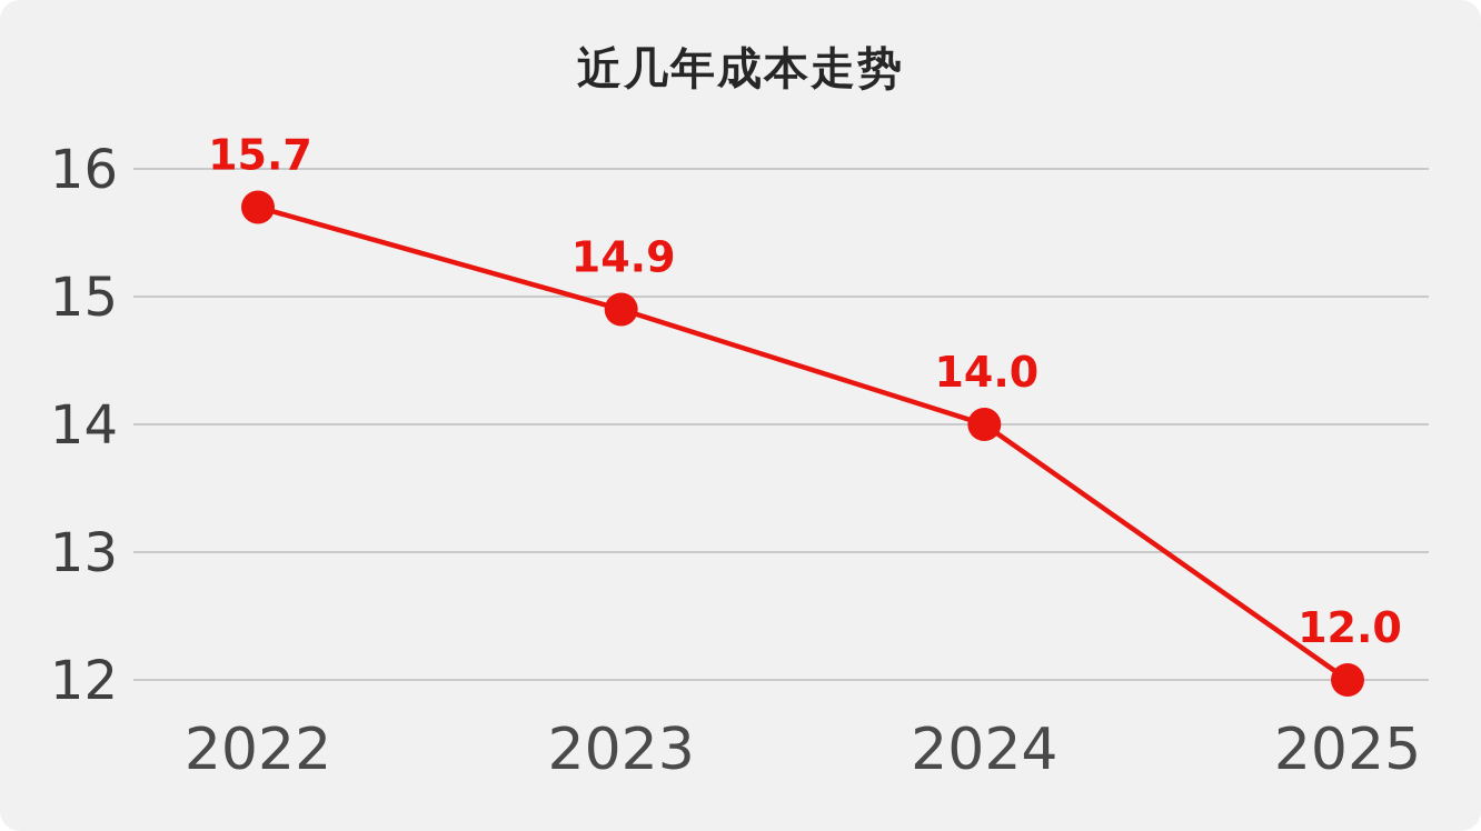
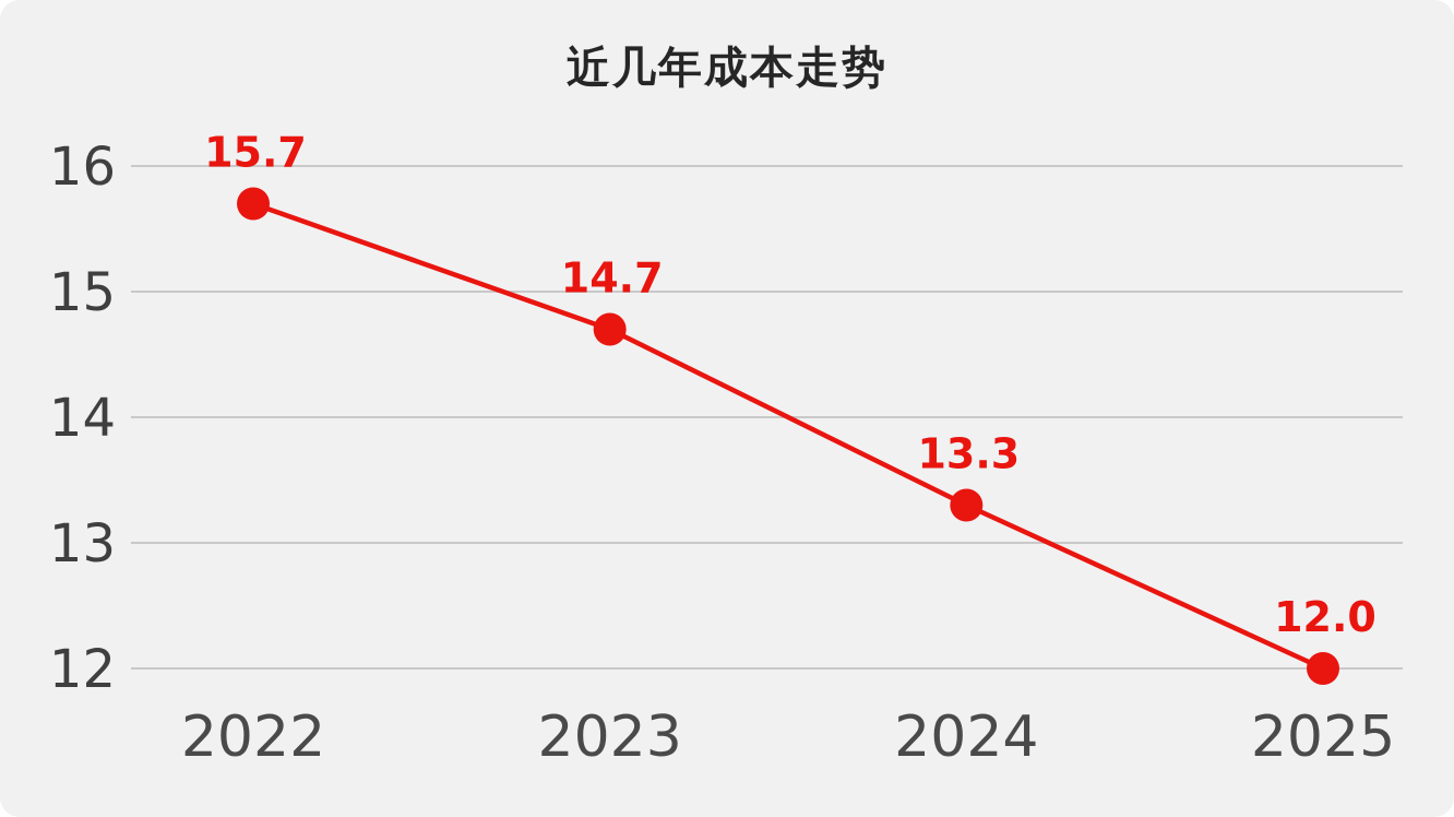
2023: 14.9 -> 14.7
2024: 14.0 -> 13.3
